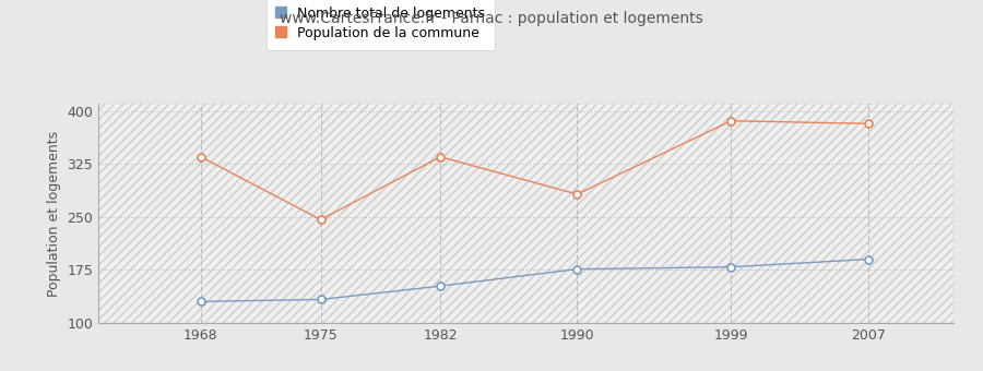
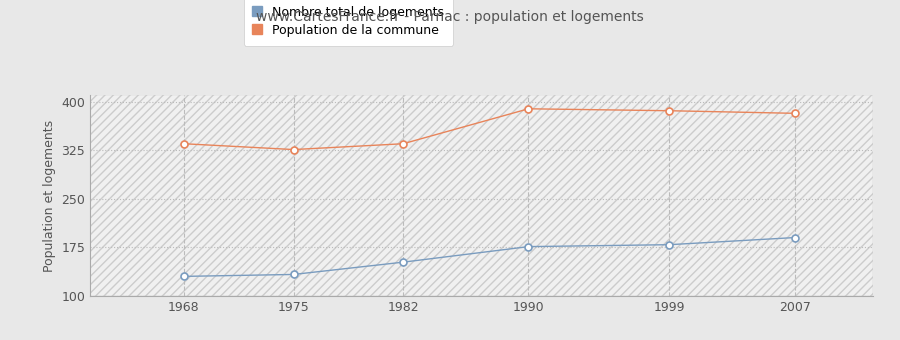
Population de la commune/1975: 246 -> 326
Population de la commune/1990: 282 -> 389
